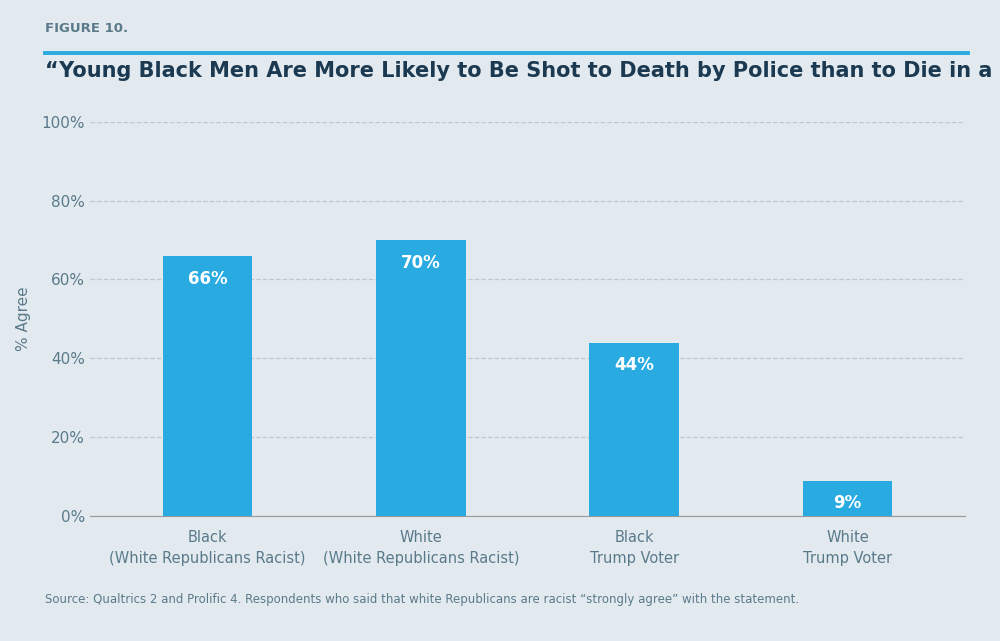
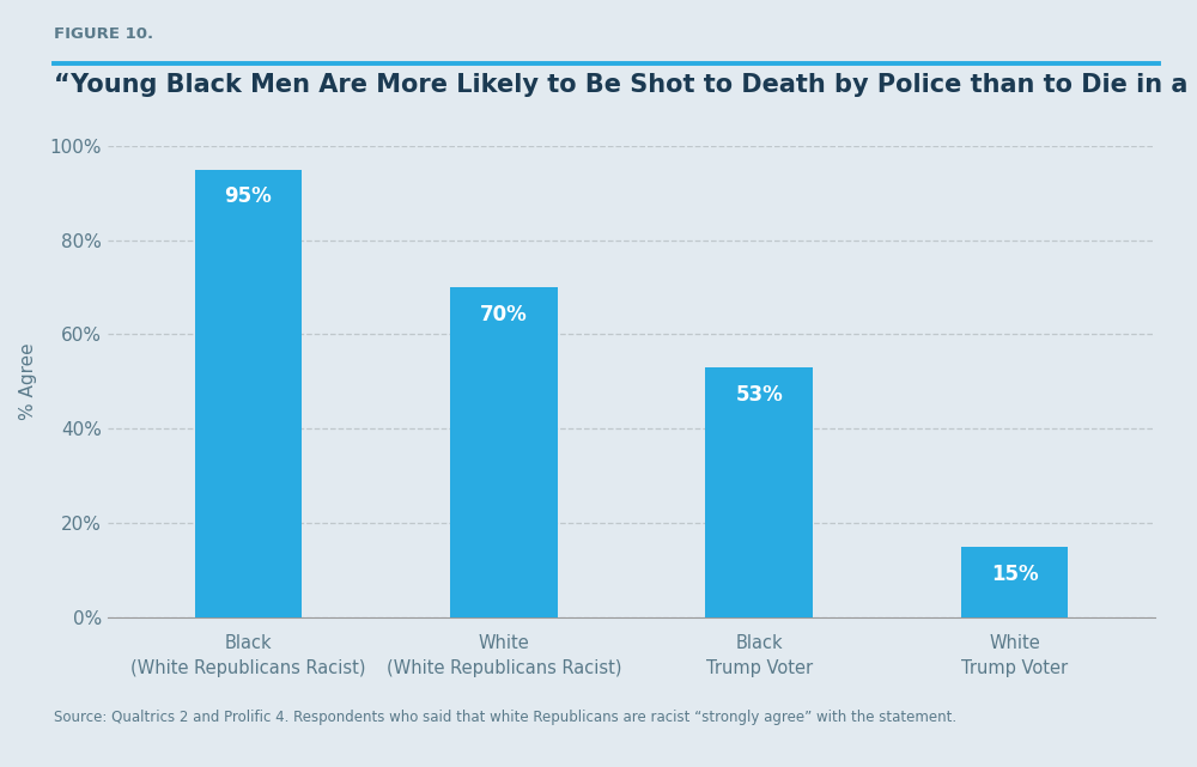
Black (White Republicans Racist): 66% -> 95%
Black Trump Voter: 44% -> 53%
White Trump Voter: 9% -> 15%
